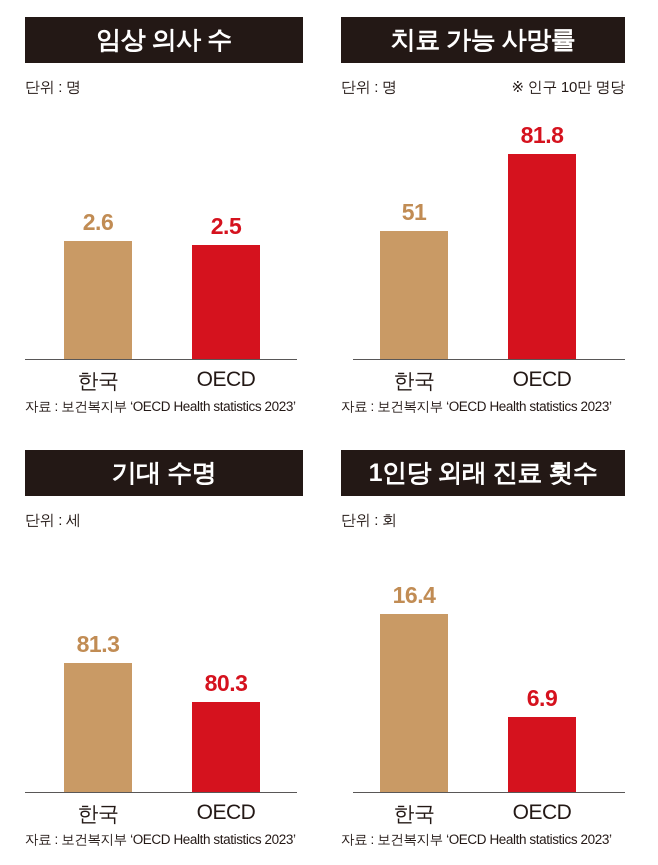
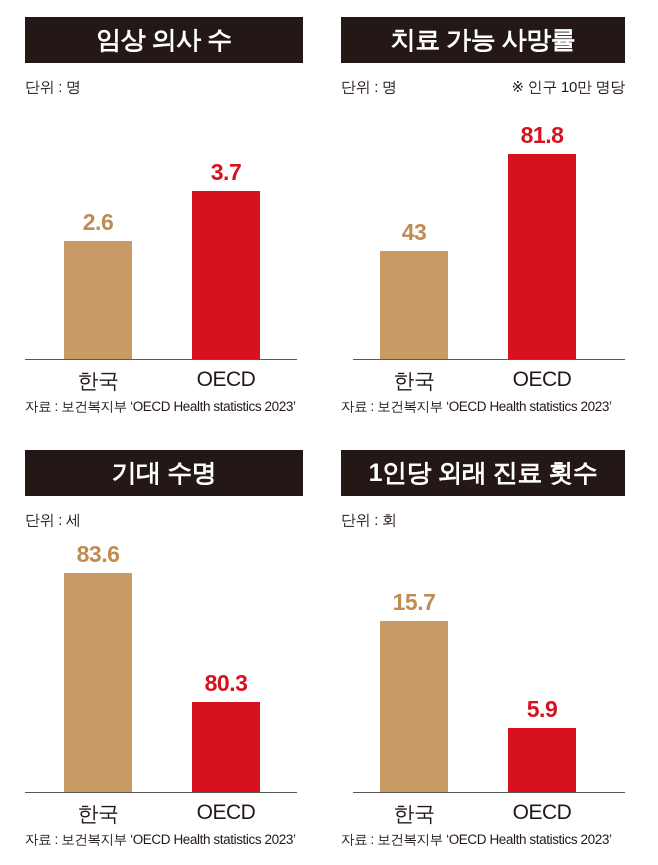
임상 의사 수/OECD: 2.5 -> 3.7
치료 가능 사망률/한국: 51 -> 43
기대 수명/한국: 81.3 -> 83.6
1인당 외래 진료 횟수/한국: 16.4 -> 15.7
1인당 외래 진료 횟수/OECD: 6.9 -> 5.9
